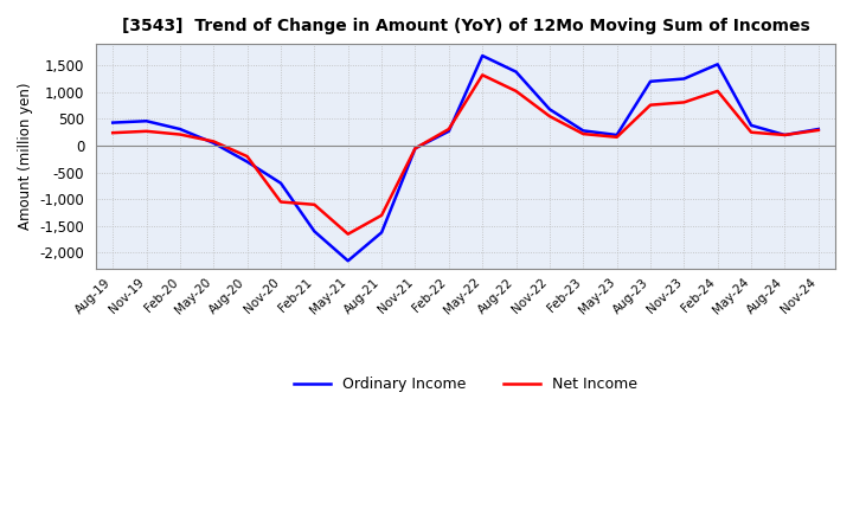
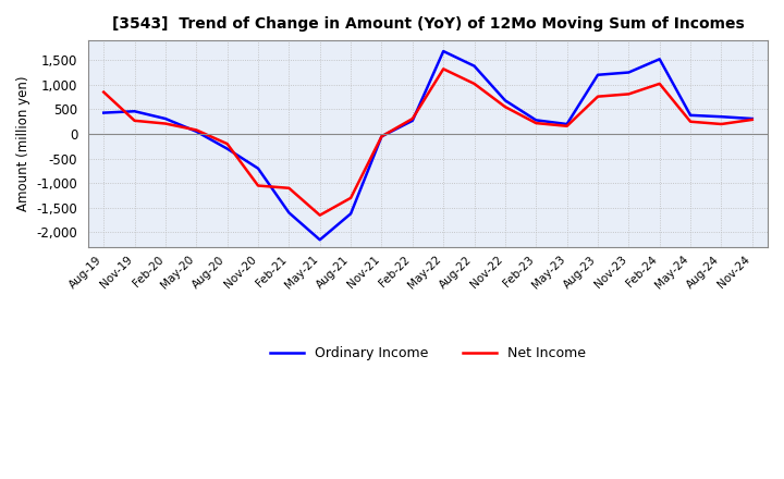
Net Income/Aug-19: 240 -> 850
Ordinary Income/Aug-24: 200 -> 350
